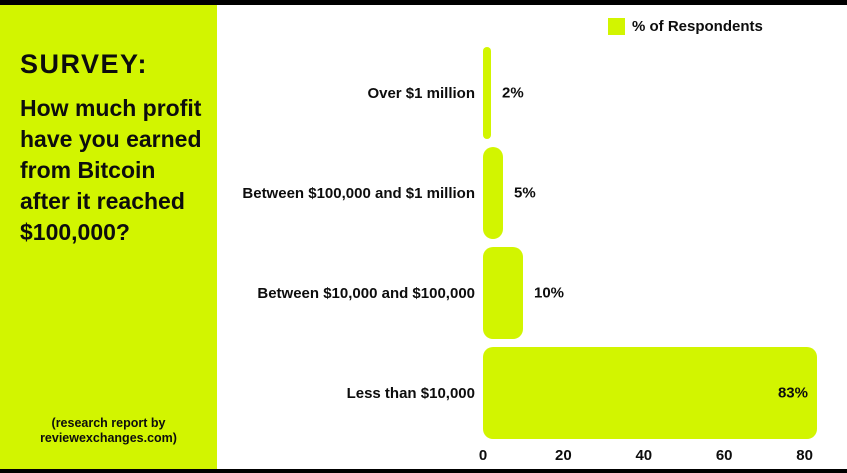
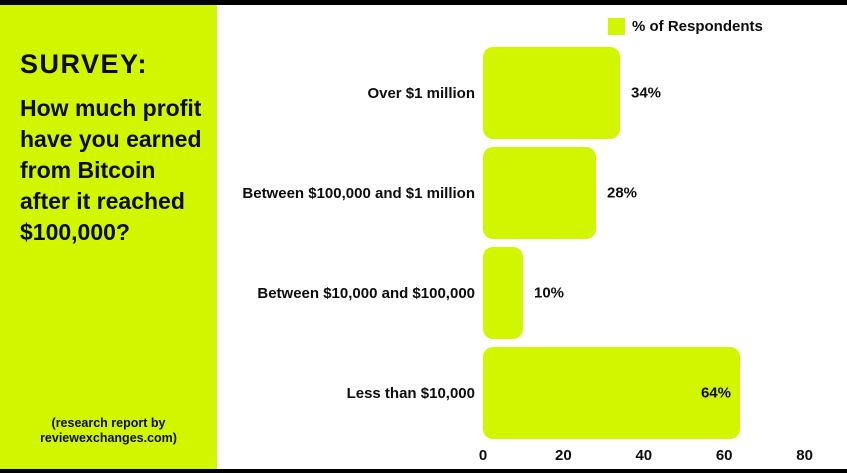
Over $1 million: 2% -> 34%
Between $100,000 and $1 million: 5% -> 28%
Less than $10,000: 83% -> 64%
